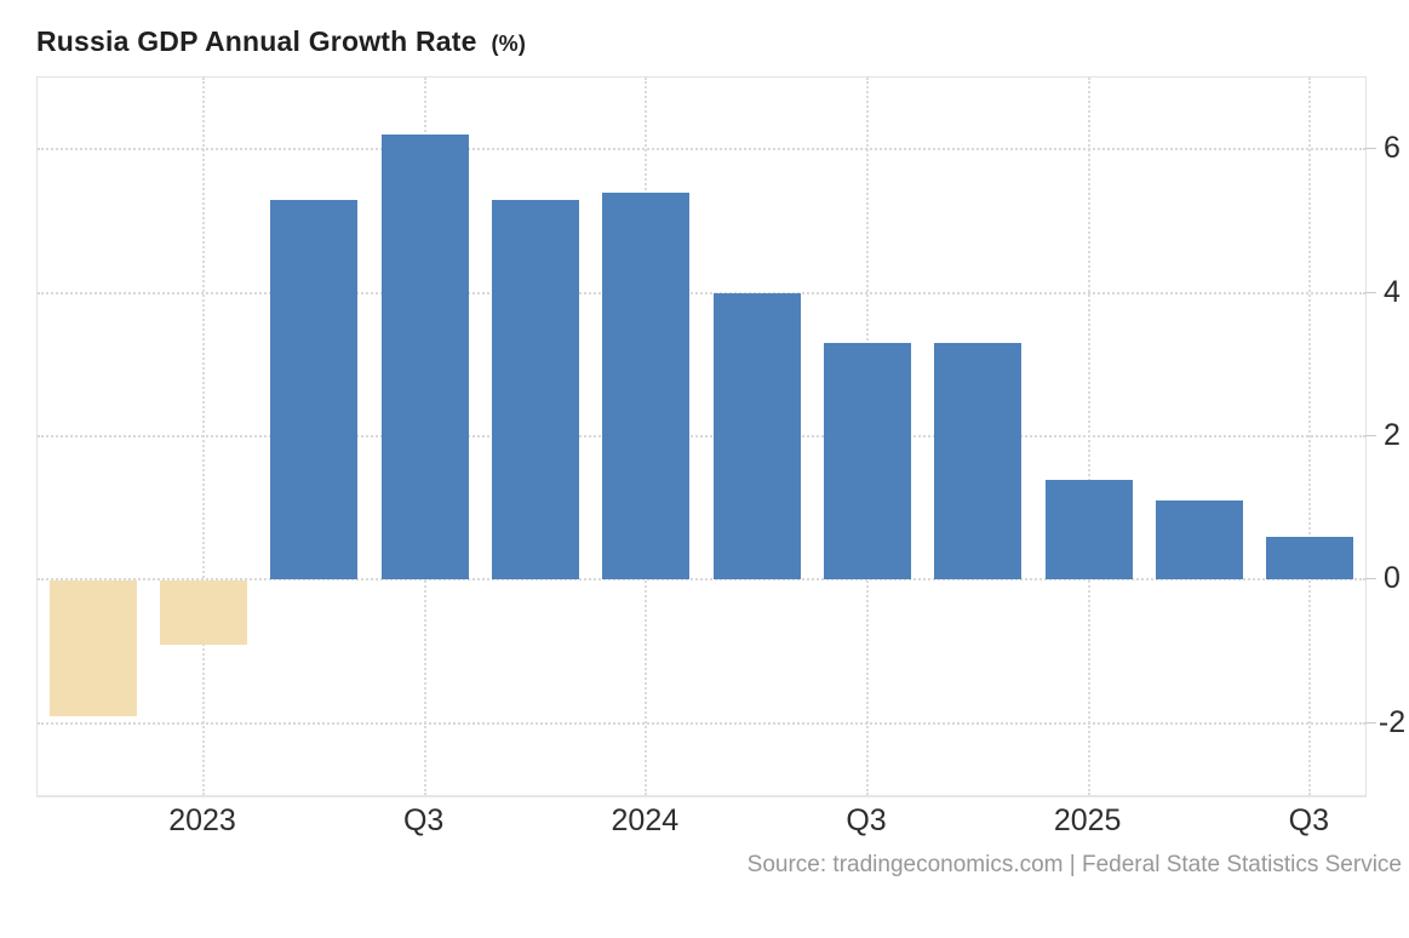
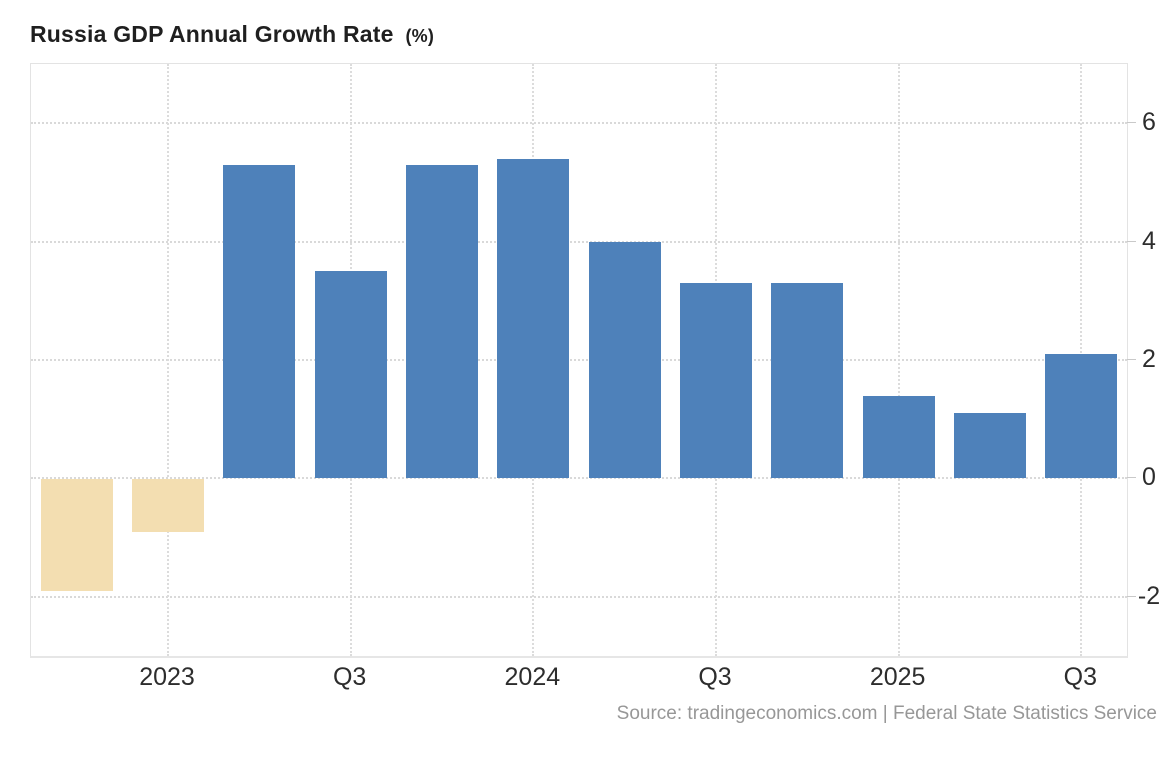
2023 Q3: 6.2 -> 3.5
2025 Q3: 0.6 -> 2.1
